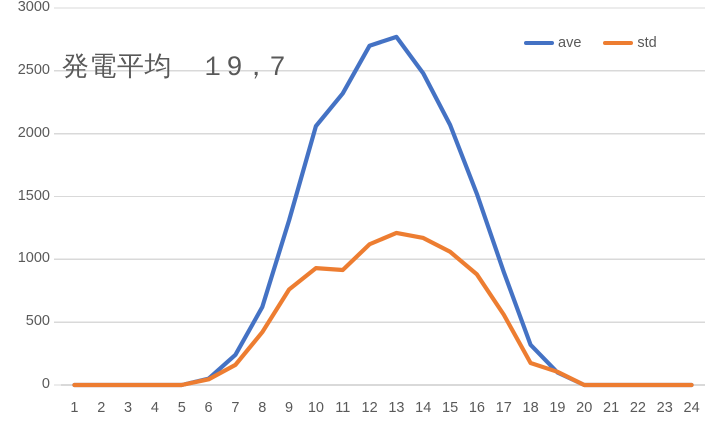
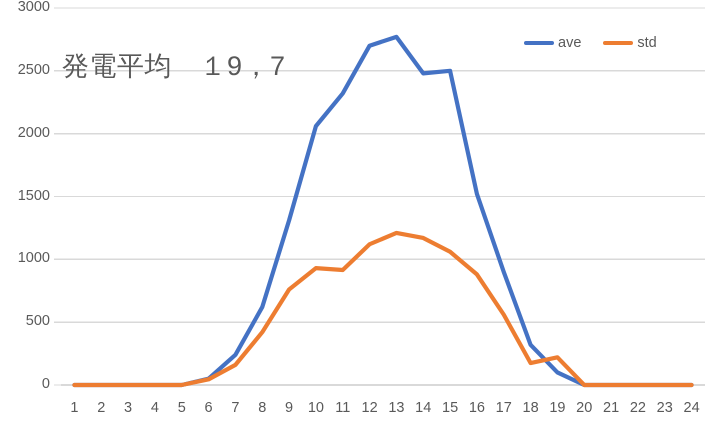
ave/15: 2070 -> 2500
std/19: 100 -> 220
